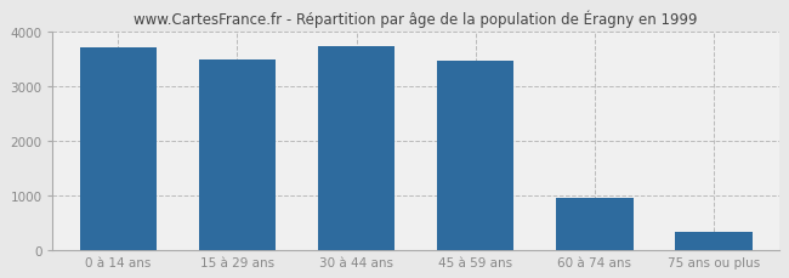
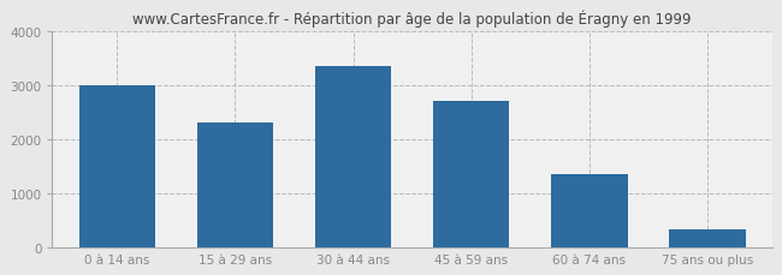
0 à 14 ans: 3700 -> 3000
15 à 29 ans: 3480 -> 2300
30 à 44 ans: 3720 -> 3350
45 à 59 ans: 3460 -> 2700
60 à 74 ans: 950 -> 1350
